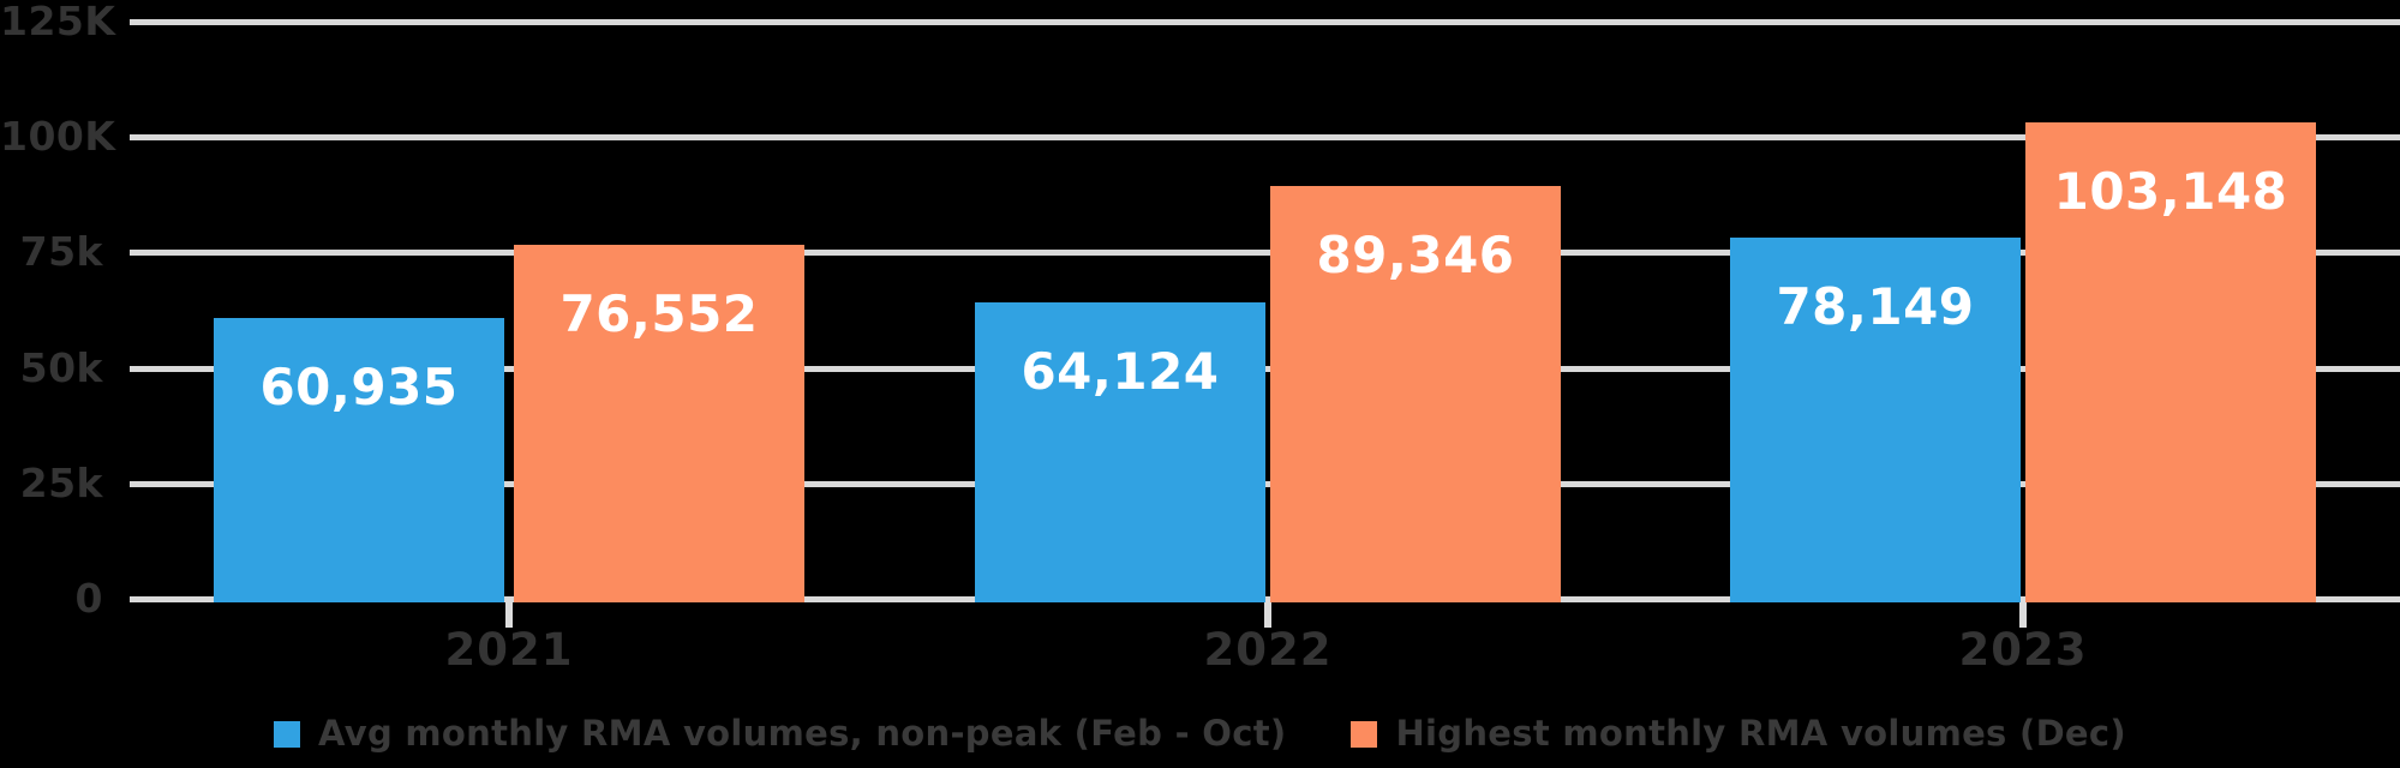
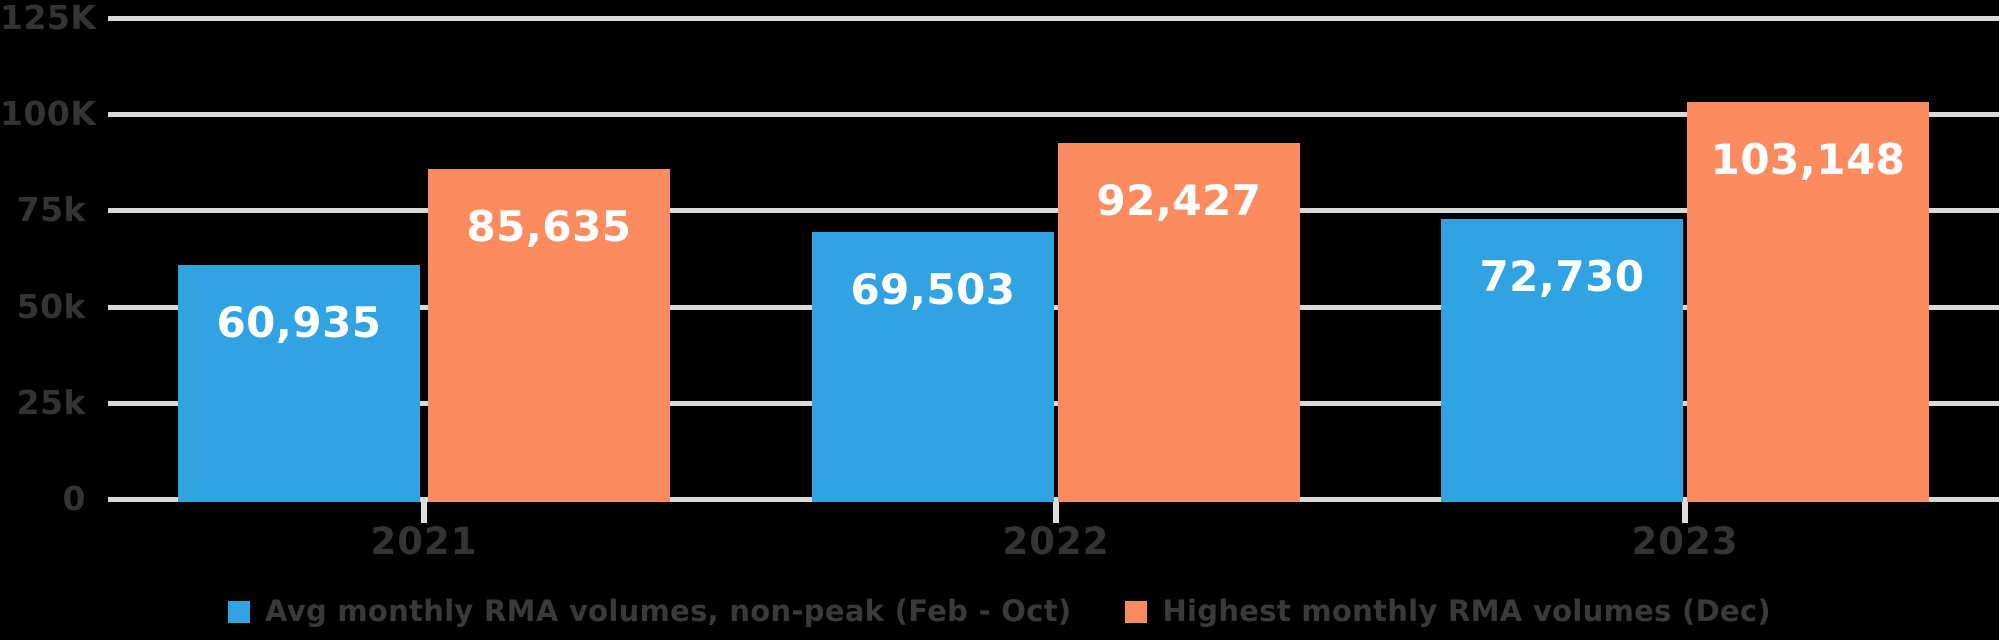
Highest monthly RMA volumes (Dec)/2021: 76,552 -> 85,635
Avg monthly RMA volumes, non-peak (Feb - Oct)/2022: 64,124 -> 69,503
Highest monthly RMA volumes (Dec)/2022: 89,346 -> 92,427
Avg monthly RMA volumes, non-peak (Feb - Oct)/2023: 78,149 -> 72,730
